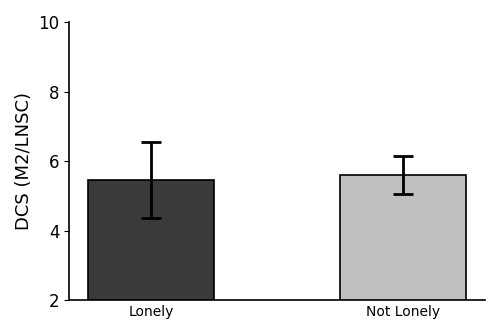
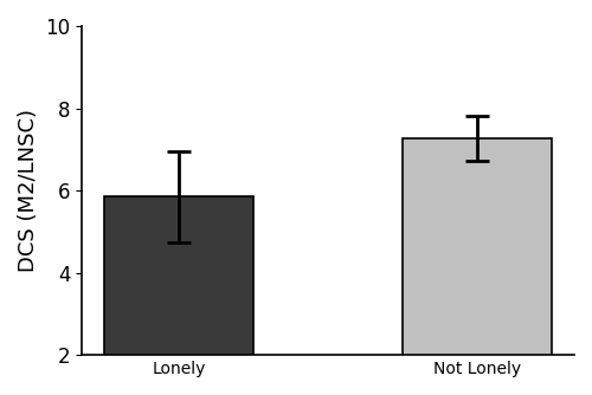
Lonely: 5.45 -> 5.85
Not Lonely: 5.60 -> 7.27
